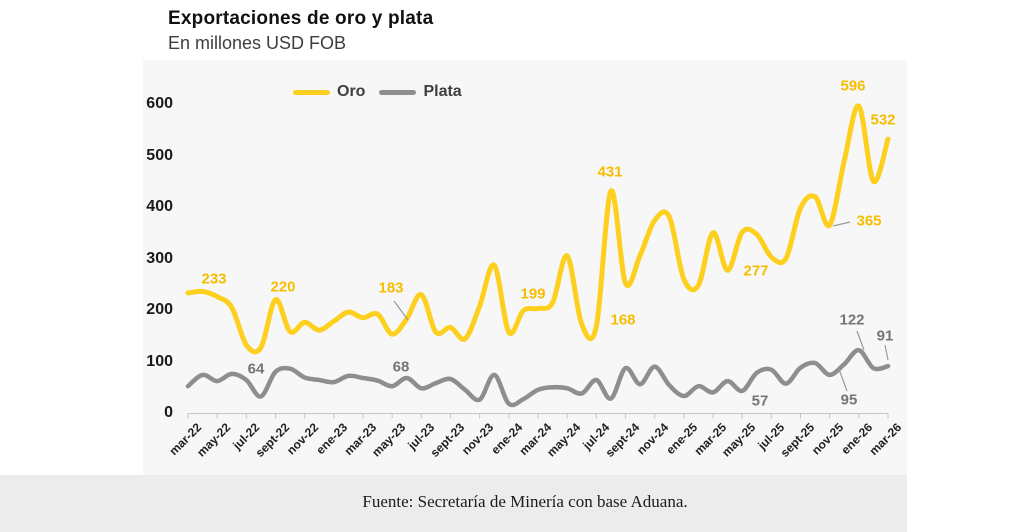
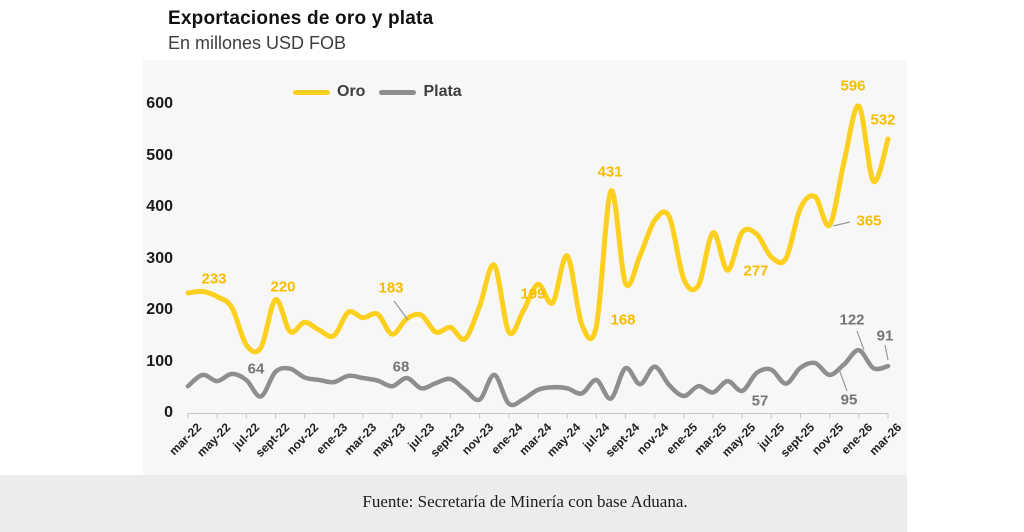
Oro/ene-23: 180 -> 150
Oro/jul-23: 230 -> 190
Oro/mar-24: 200 -> 250
